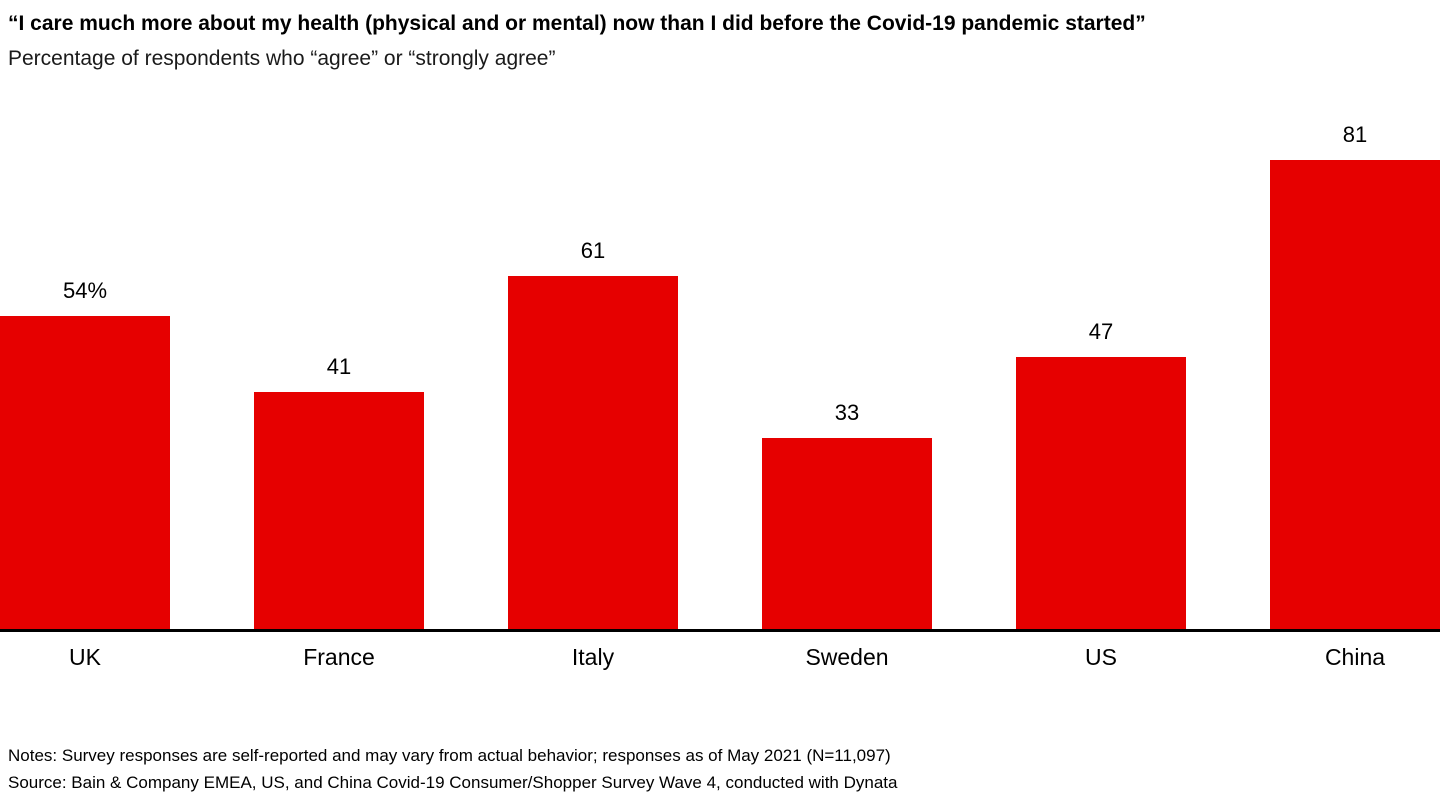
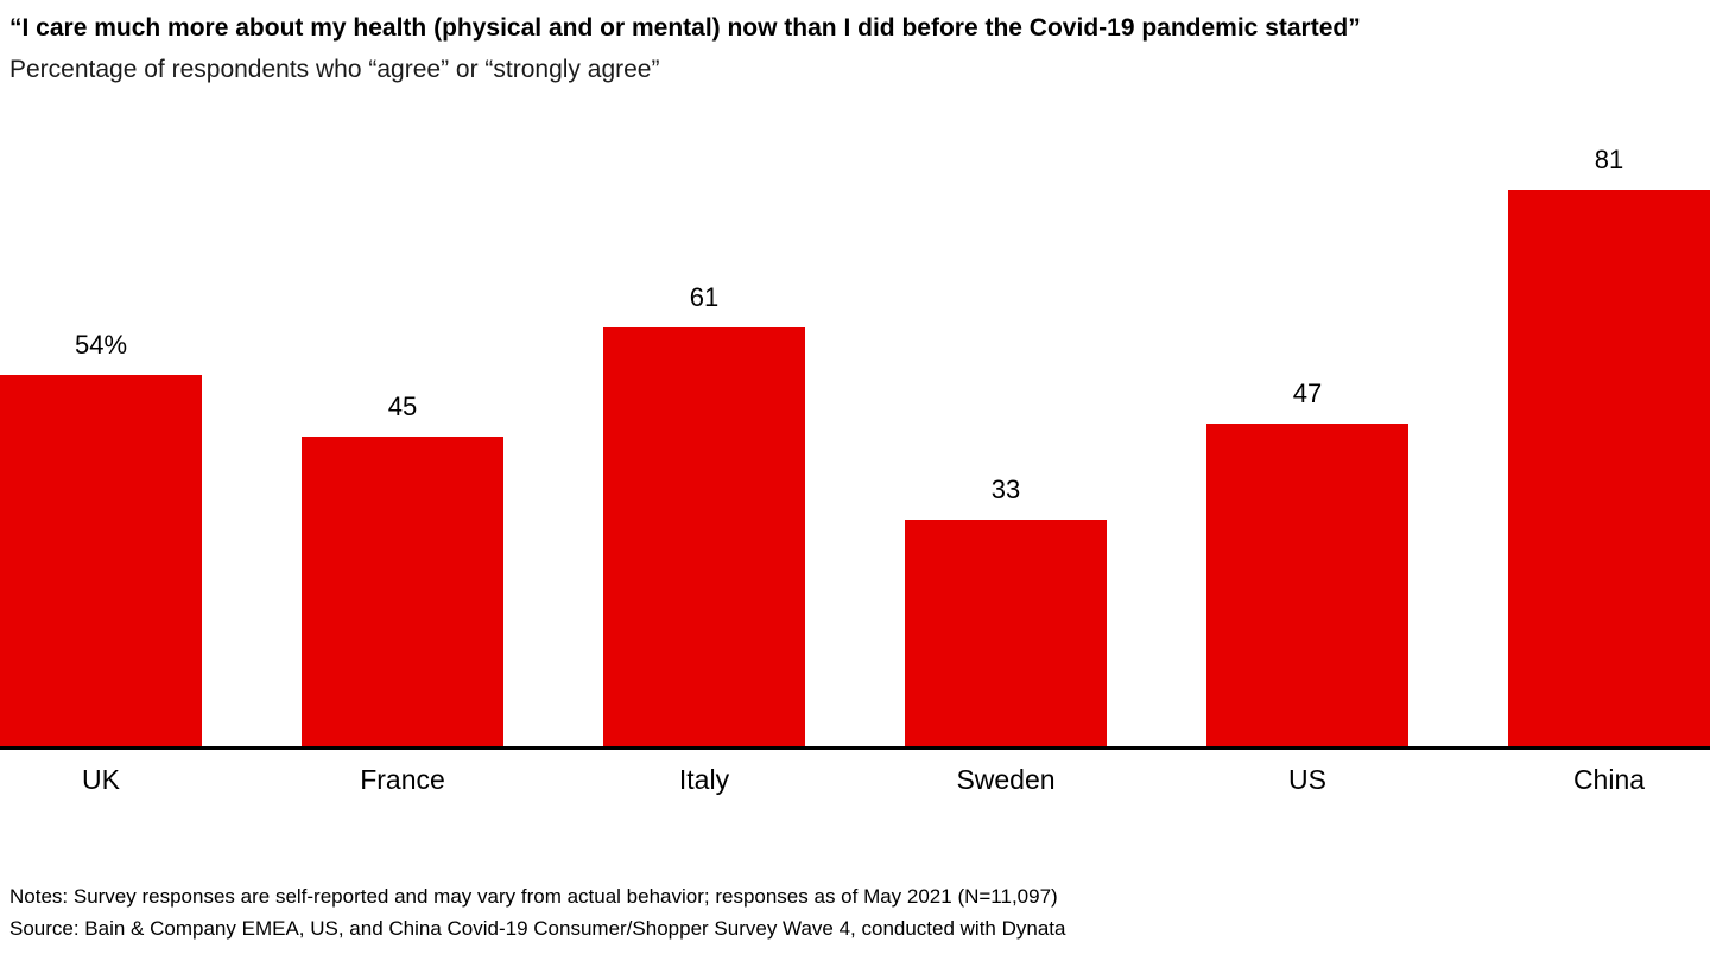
France: 41 -> 45
